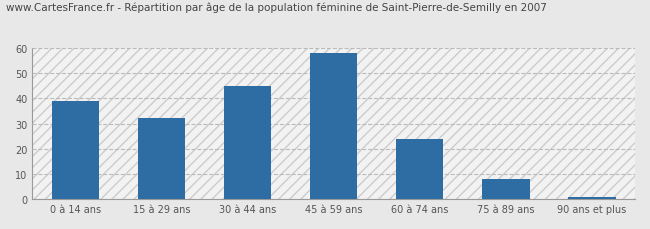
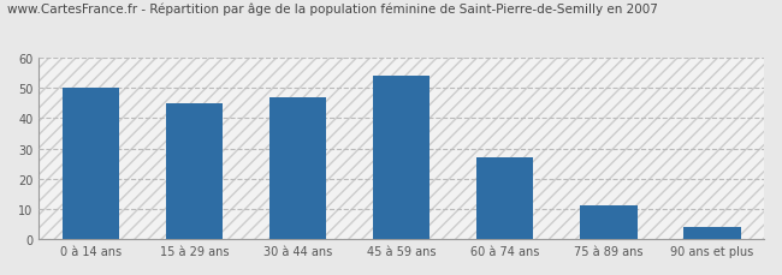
0 à 14 ans: 39 -> 50
15 à 29 ans: 32 -> 45
30 à 44 ans: 45 -> 47
45 à 59 ans: 58 -> 54
60 à 74 ans: 24 -> 27
75 à 89 ans: 8 -> 11
90 ans et plus: 1 -> 4
